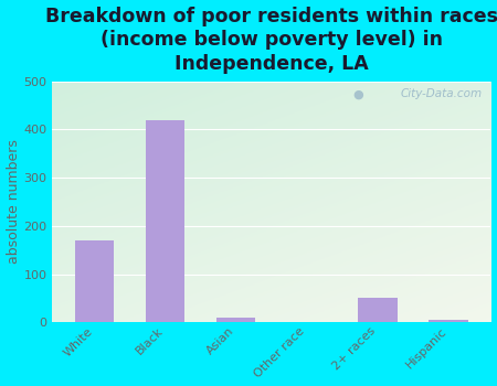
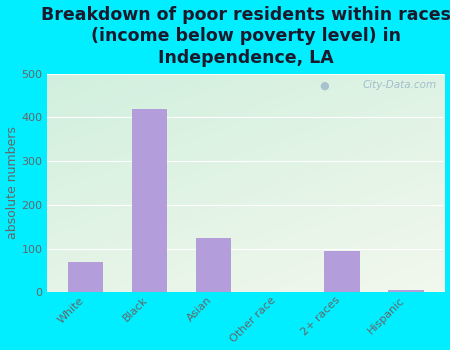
White: 170 -> 70
Asian: 10 -> 125
2+ races: 50 -> 95
